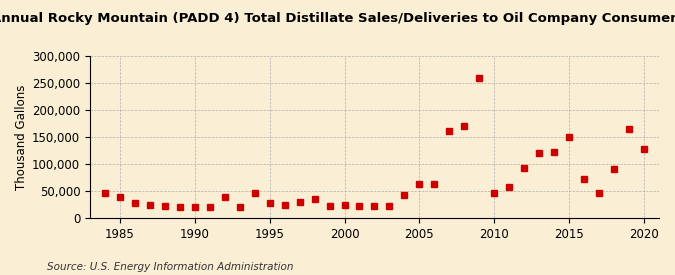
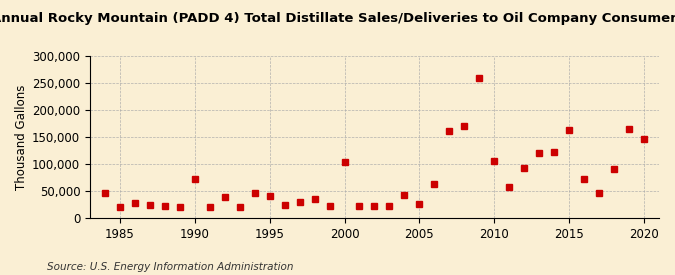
1985: 38,000 -> 20,000
1990: 20,000 -> 72,000
1995: 27,000 -> 40,000
2000: 25,000 -> 104,000
2005: 62,000 -> 26,000
2010: 47,000 -> 106,000
2015: 149,000 -> 162,000
2020: 128,000 -> 146,000
